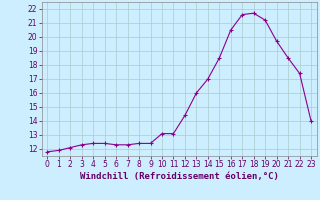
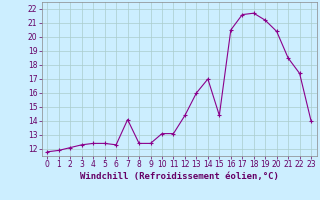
7: 12.3 -> 14.1
15: 18.5 -> 14.4
20: 19.7 -> 20.4
